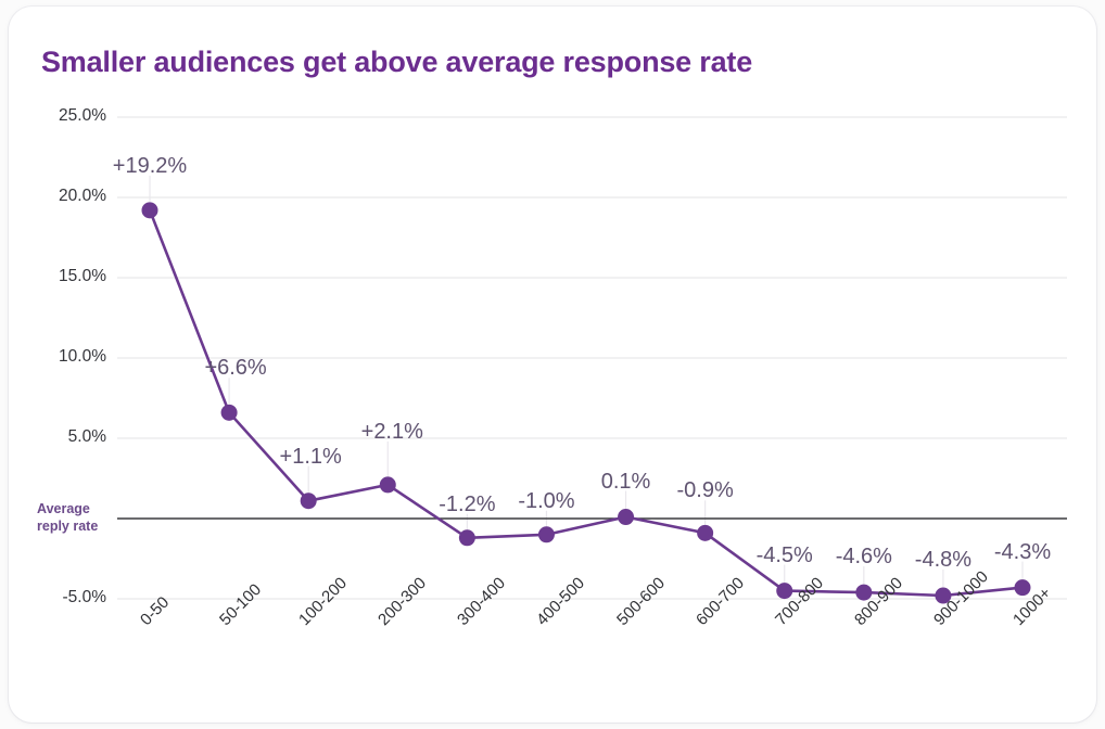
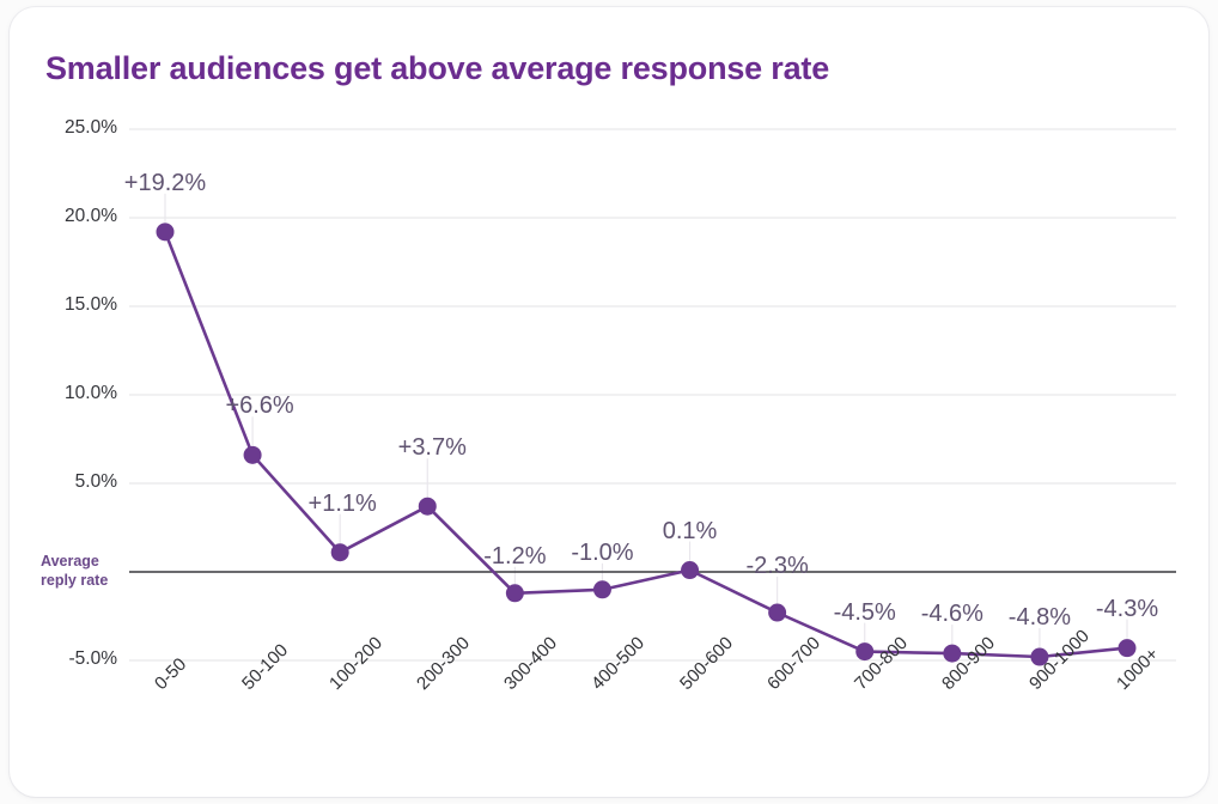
200-300: +2.1% -> +3.7%
600-700: -0.9% -> -2.3%
